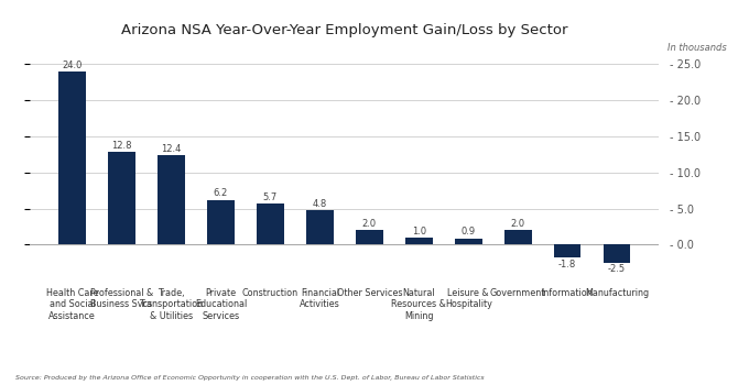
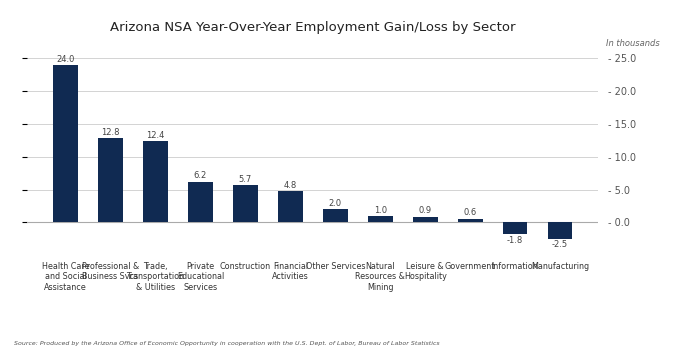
Government: 2.0 -> 0.6
